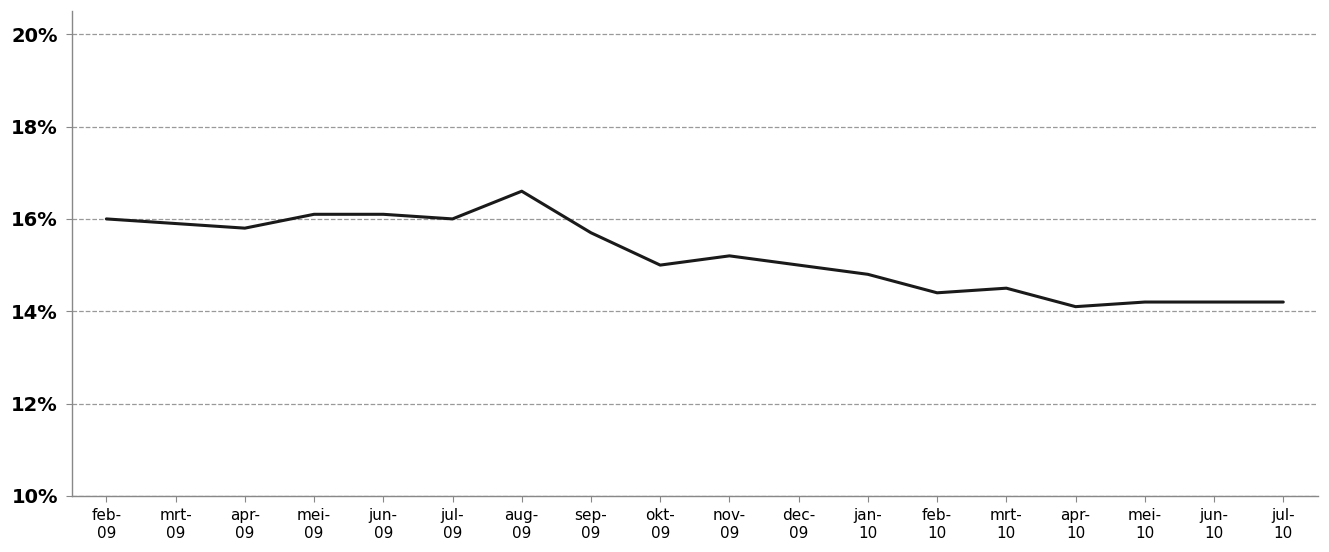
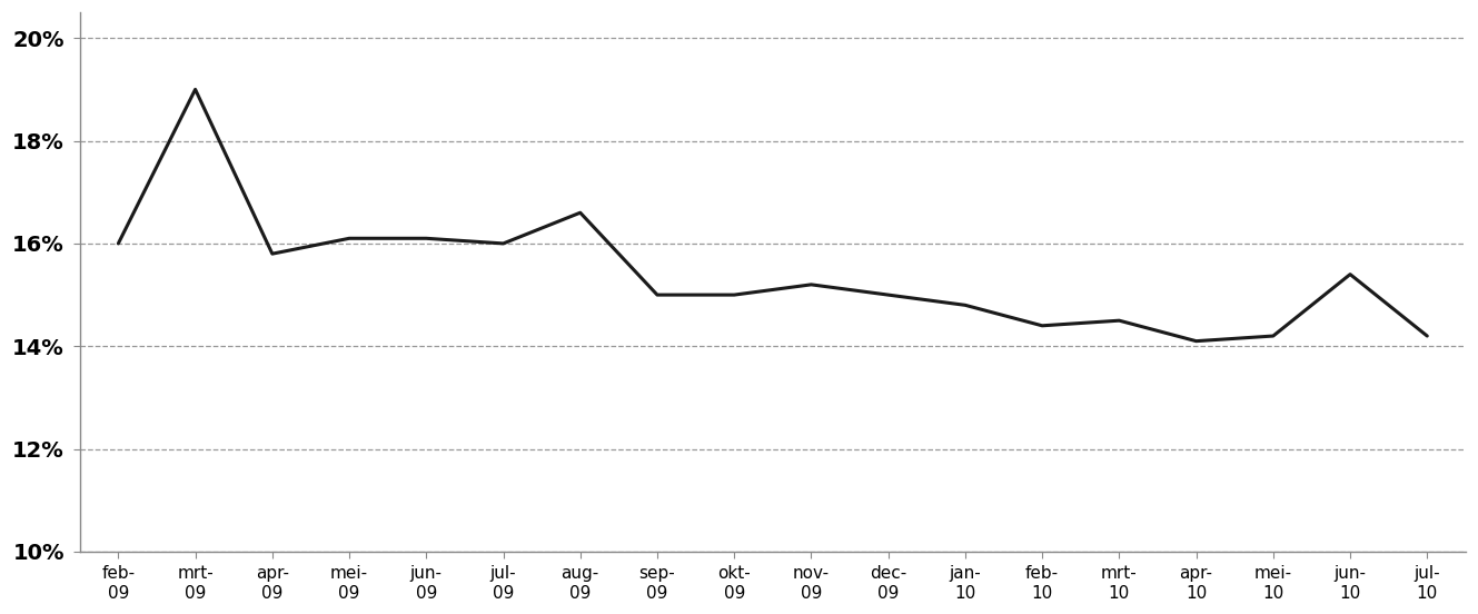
mrt- 09: 15.9% -> 19.0%
sep- 09: 15.7% -> 15.0%
jun- 10: 14.2% -> 15.4%
